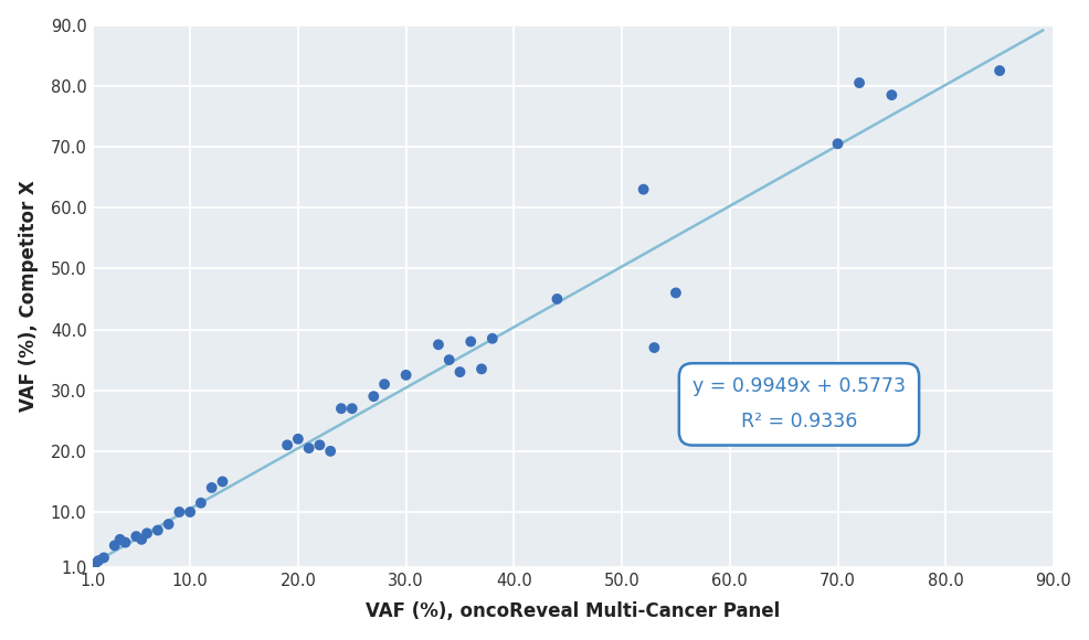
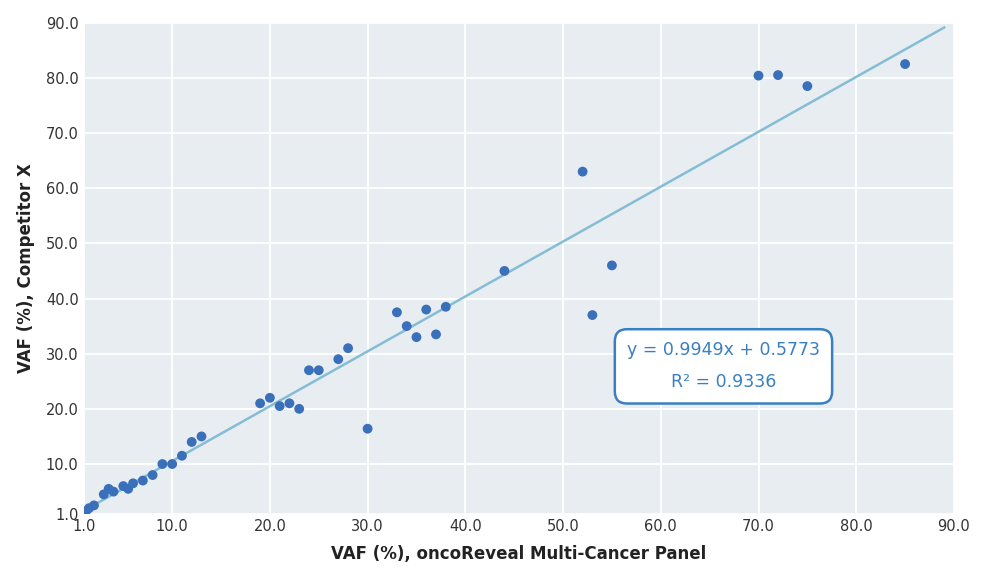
30.0: 32.5 -> 16.4
70.0: 70.5 -> 80.4
